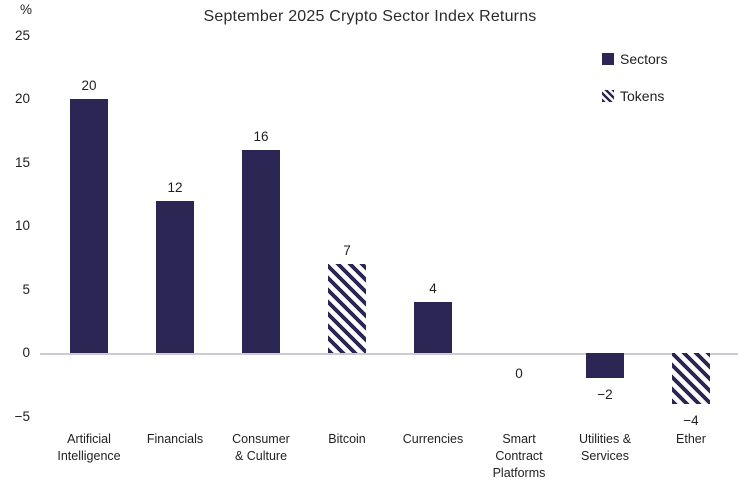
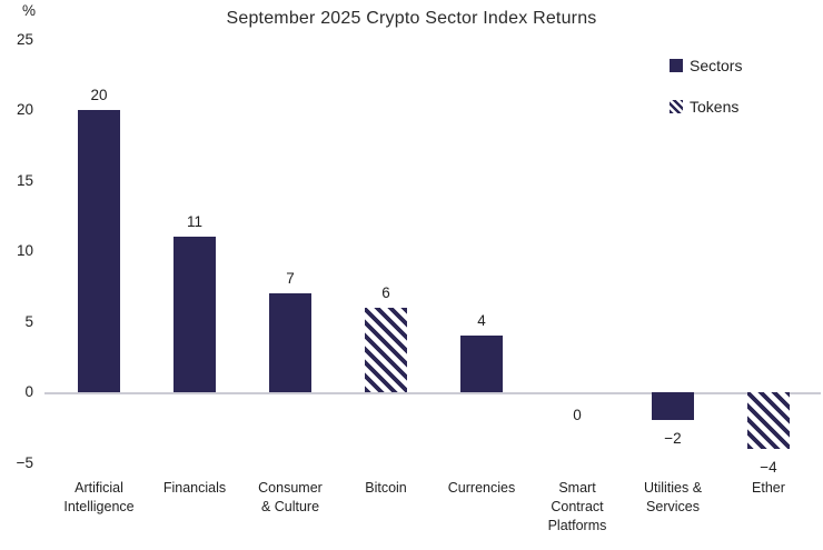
Financials: 12 -> 11
Consumer & Culture: 16 -> 7
Bitcoin: 7 -> 6
